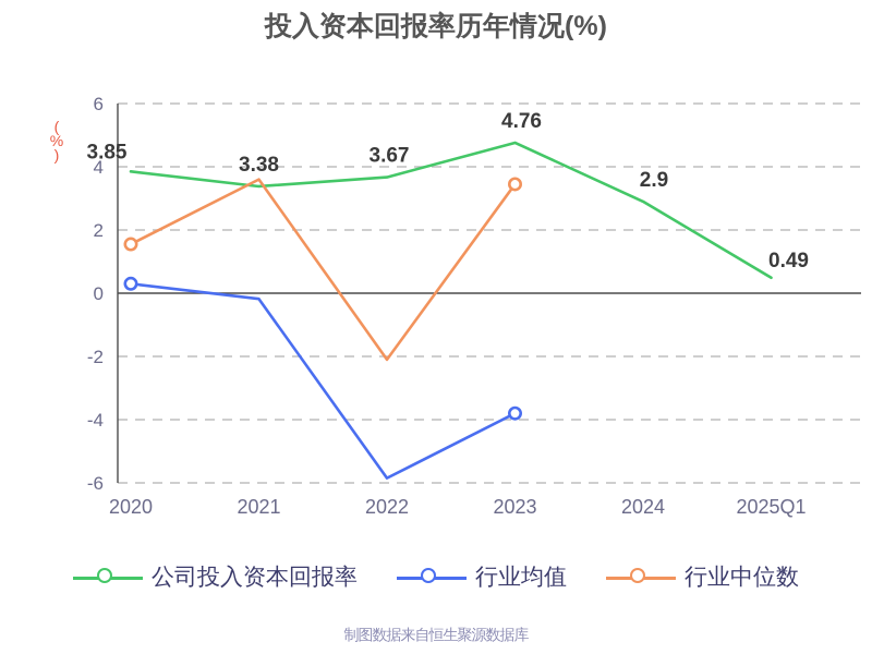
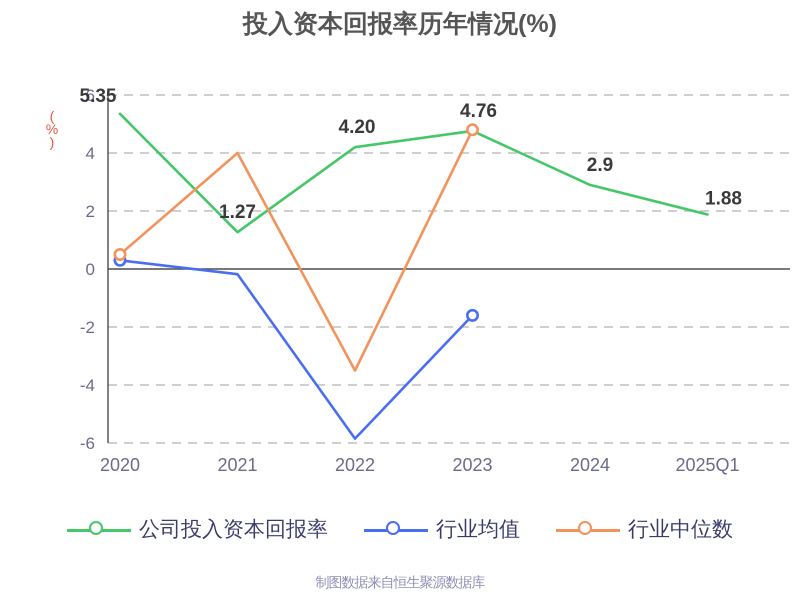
公司投入资本回报率/2020: 3.85 -> 5.35
行业中位数/2020: 1.6 -> 0.5
公司投入资本回报率/2021: 3.38 -> 1.27
行业中位数/2021: 3.6 -> 4.0
公司投入资本回报率/2022: 3.67 -> 4.20
行业中位数/2022: -2.1 -> -3.5
行业均值/2023: -3.8 -> -1.6
行业中位数/2023: 3.5 -> 4.8
公司投入资本回报率/2025Q1: 0.49 -> 1.88
